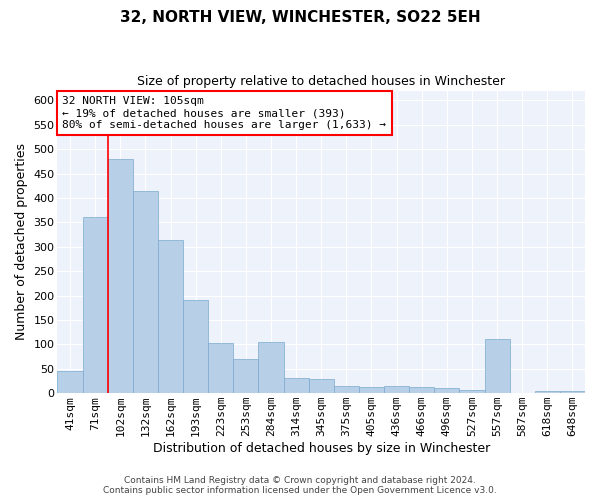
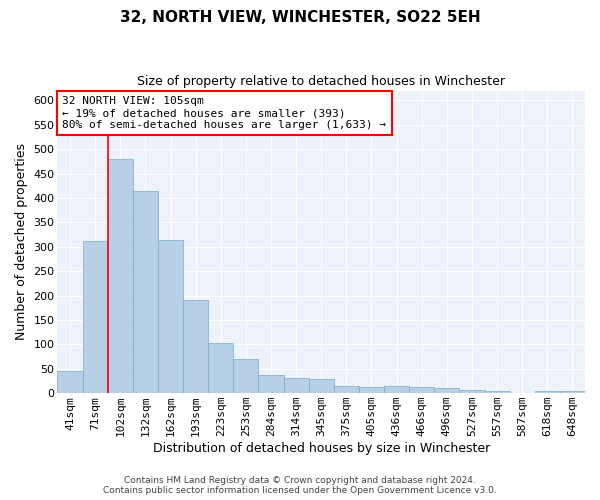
71sqm: 360 -> 311
284sqm: 105 -> 37
557sqm: 110 -> 5
